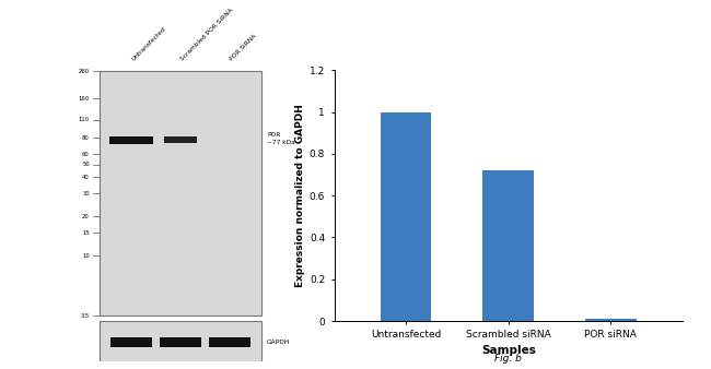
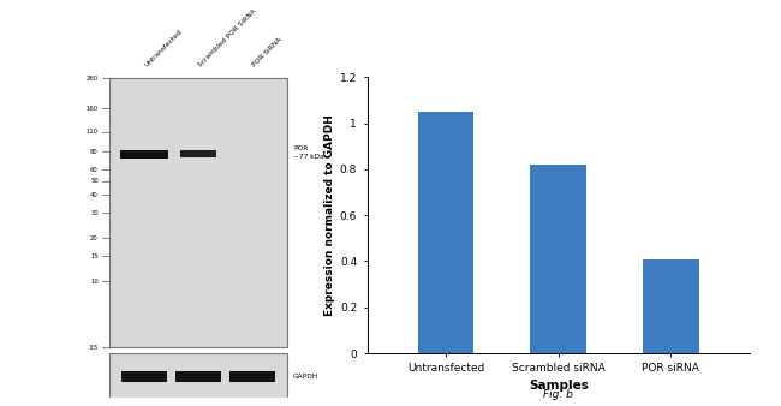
Untransfected: 1.00 -> 1.05
Scrambled siRNA: 0.72 -> 0.82
POR siRNA: 0.01 -> 0.41
